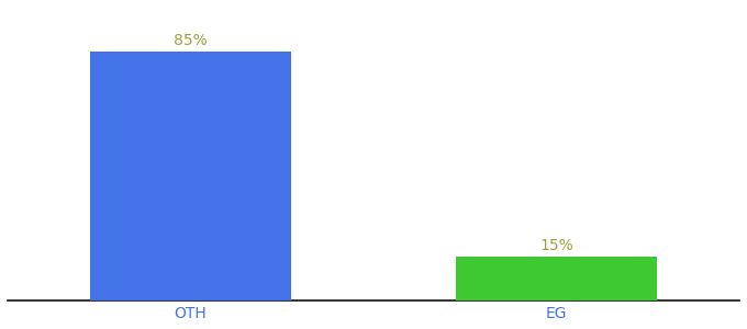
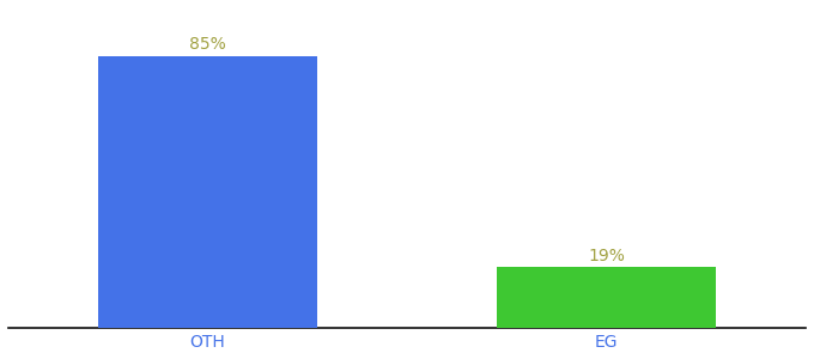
EG: 15% -> 19%
